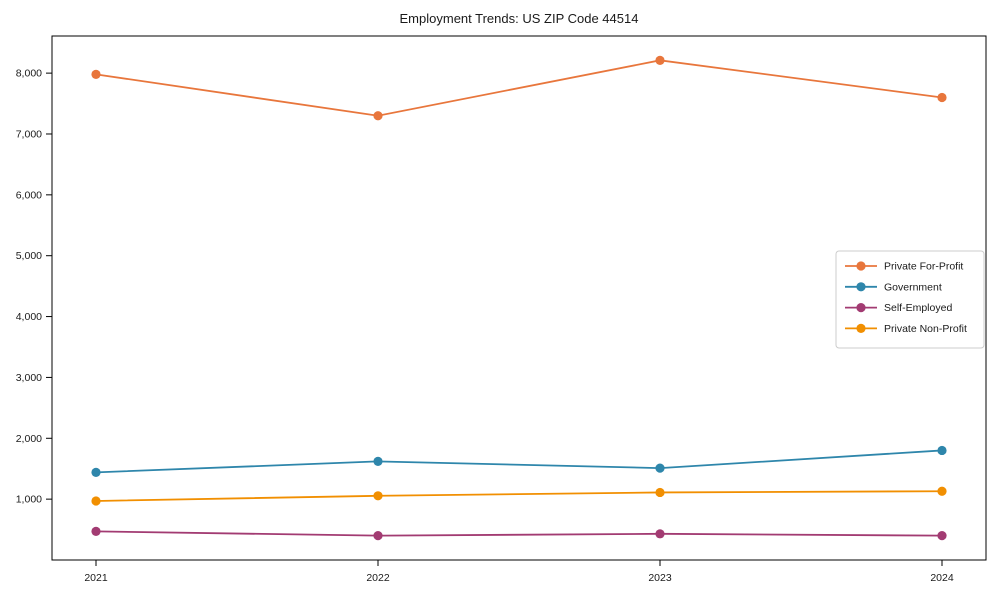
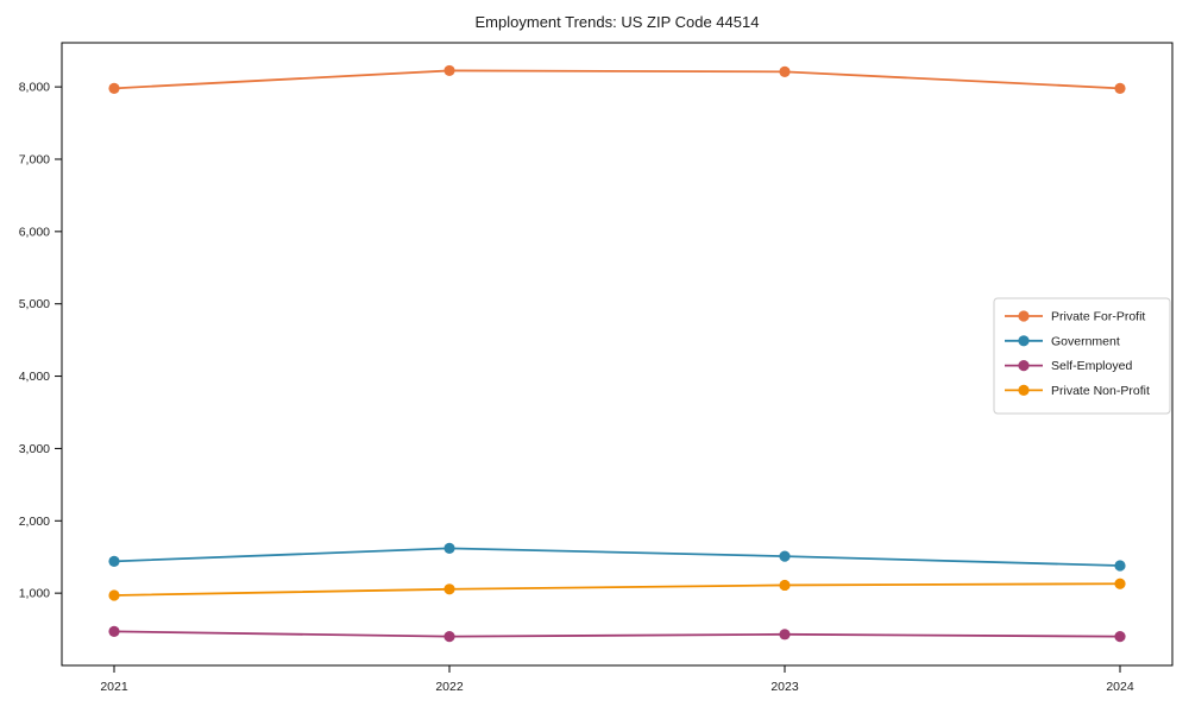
Private For-Profit/2022: 7300 -> 8200
Private For-Profit/2024: 7600 -> 8000
Government/2024: 1800 -> 1400
